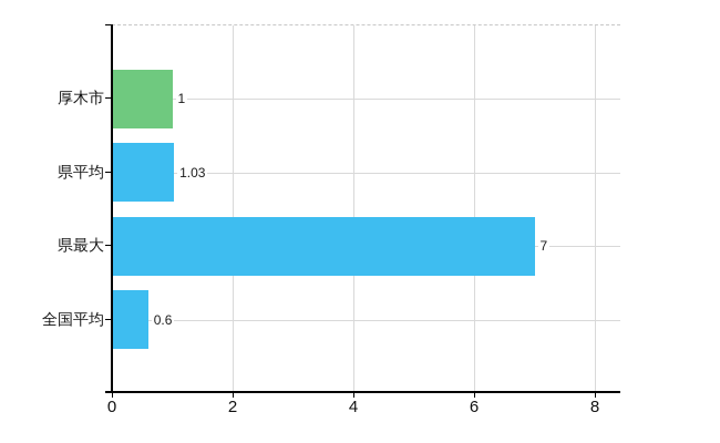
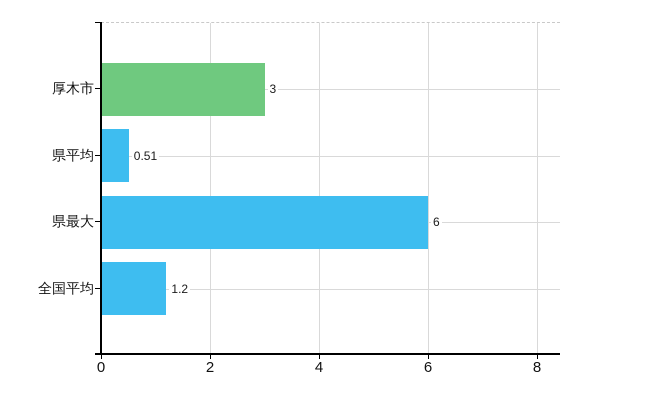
厚木市: 1 -> 3
県平均: 1.03 -> 0.51
県最大: 7 -> 6
全国平均: 0.6 -> 1.2
